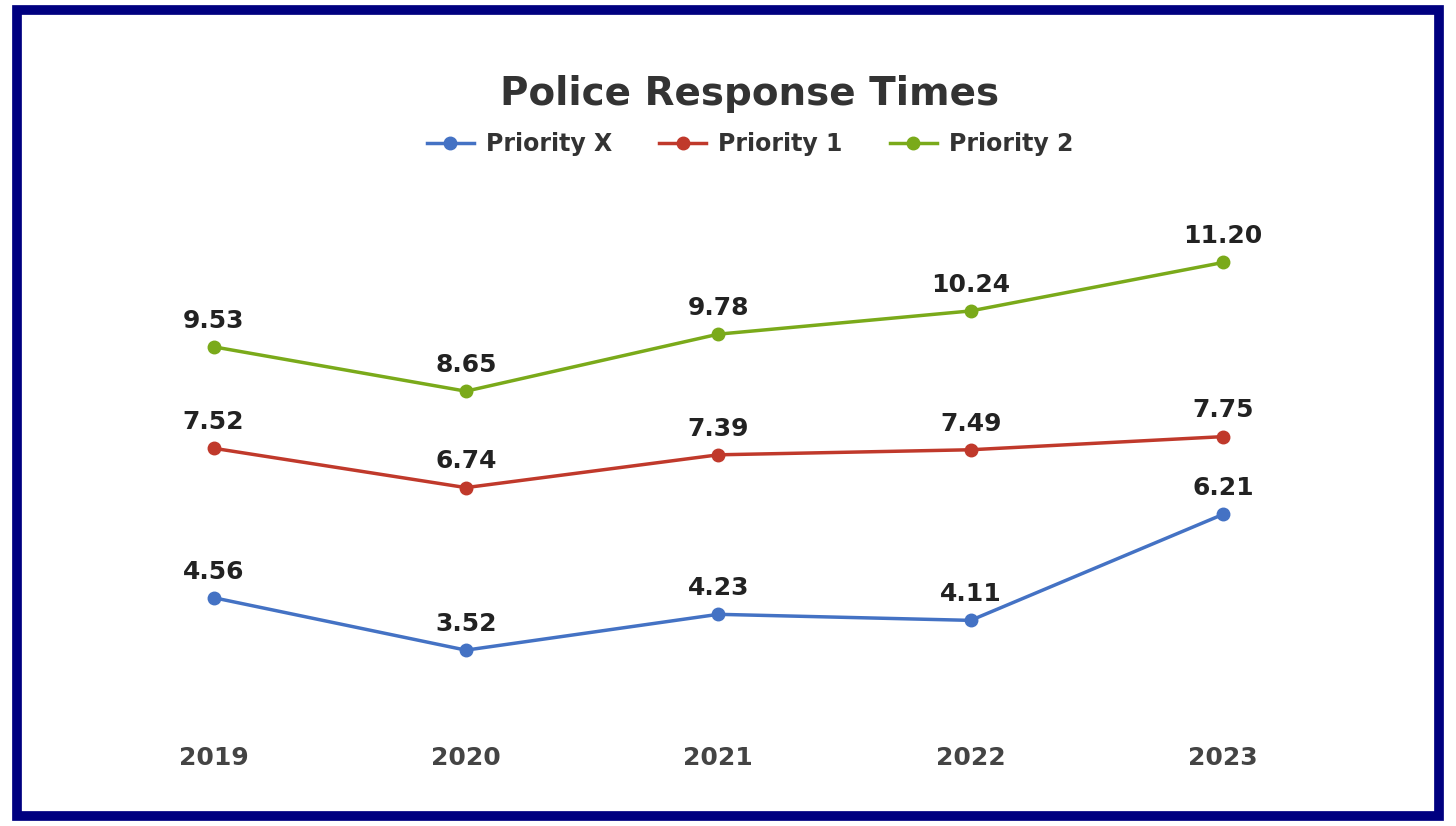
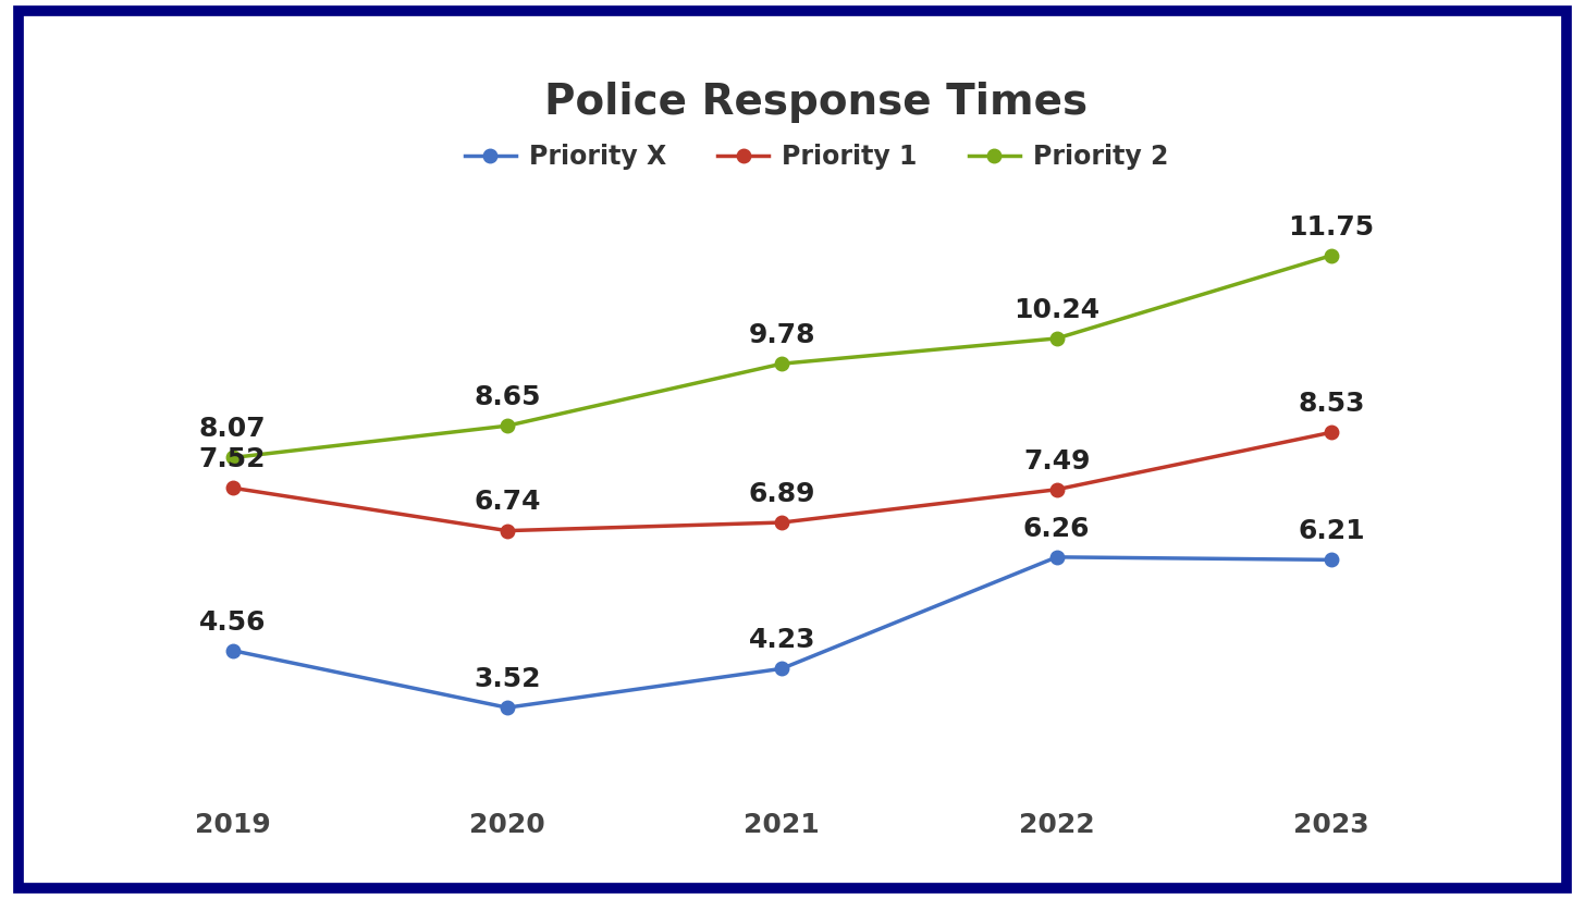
Priority 2/2019: 9.53 -> 8.07
Priority 1/2021: 7.39 -> 6.89
Priority X/2022: 4.11 -> 6.26
Priority 1/2023: 7.75 -> 8.53
Priority 2/2023: 11.20 -> 11.75
